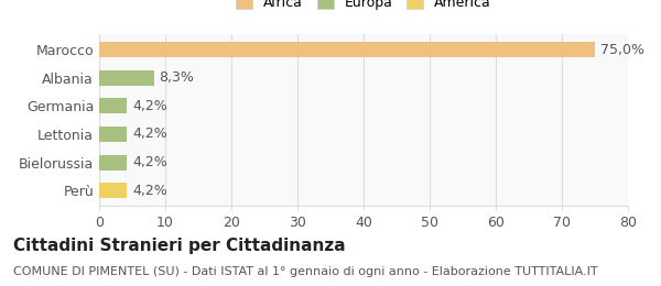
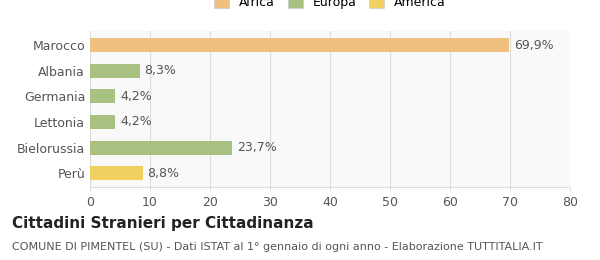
Marocco: 75,0% -> 69,9%
Bielorussia: 4,2% -> 23,7%
Perù: 4,2% -> 8,8%
